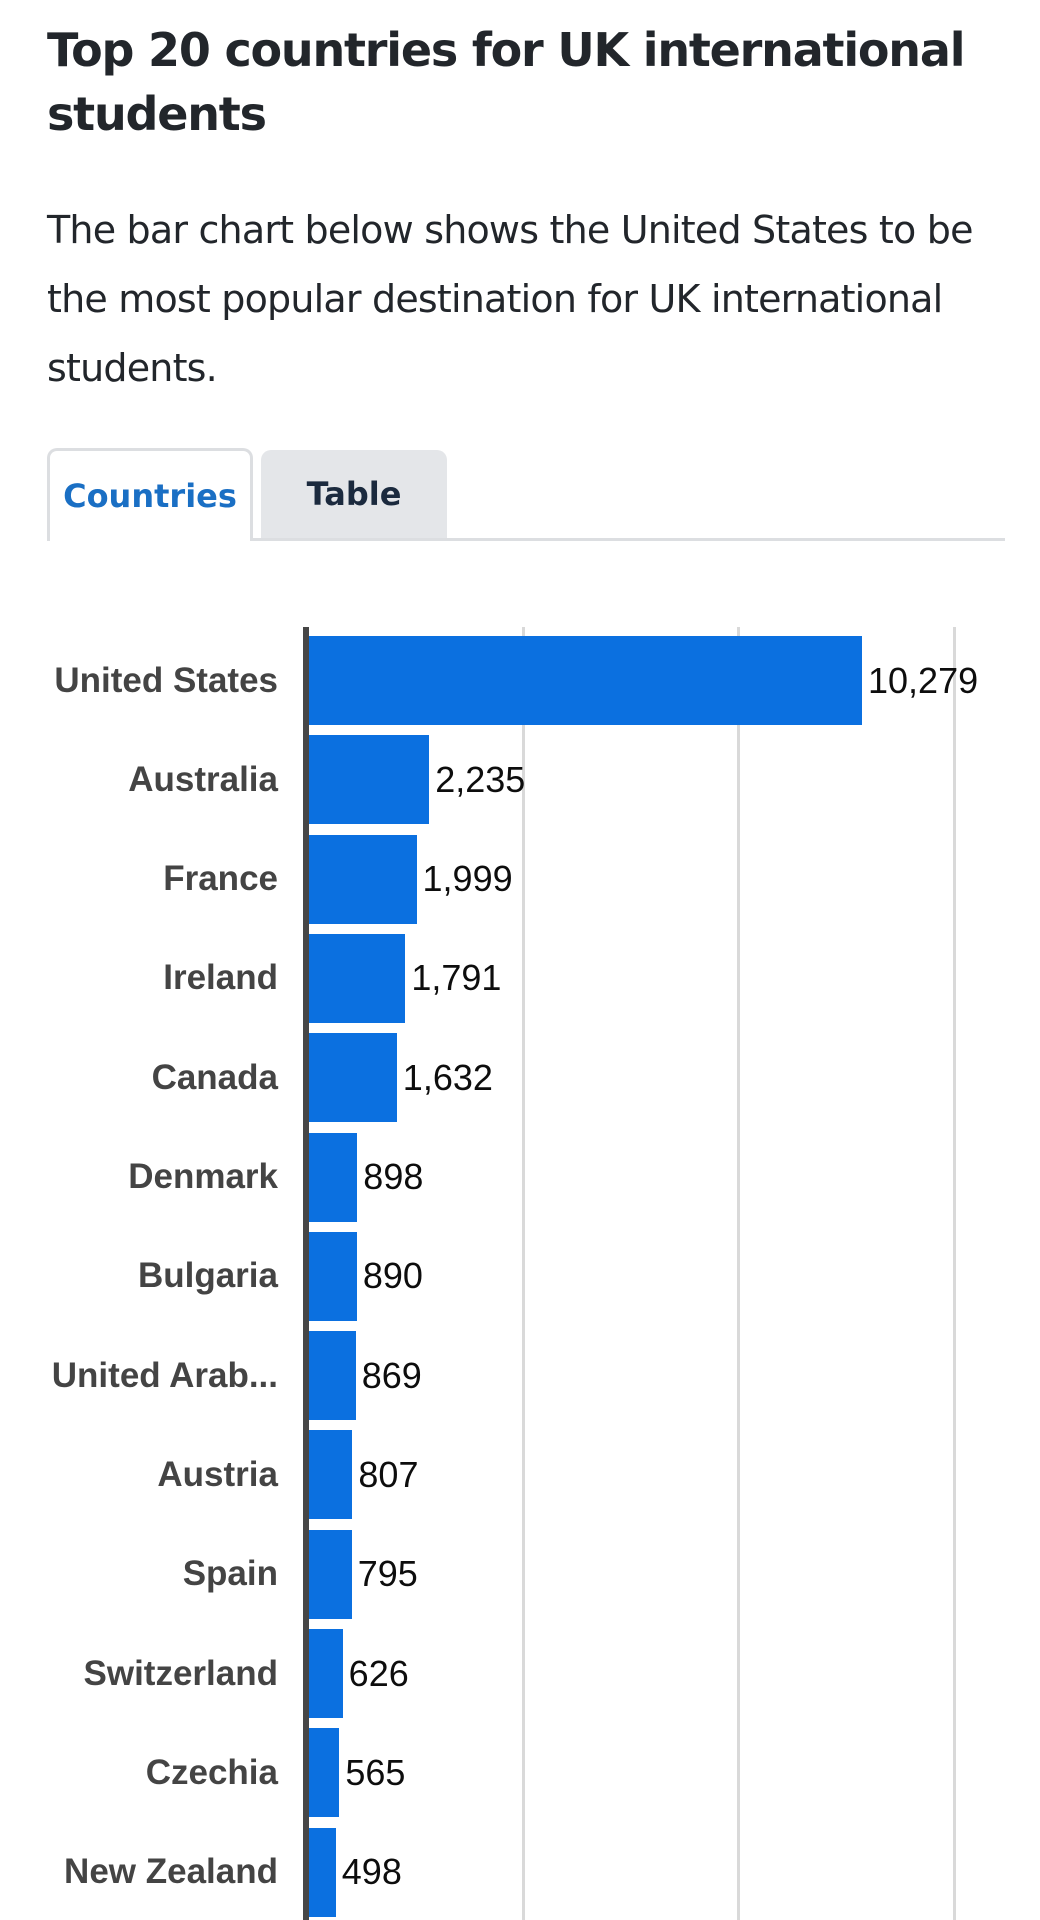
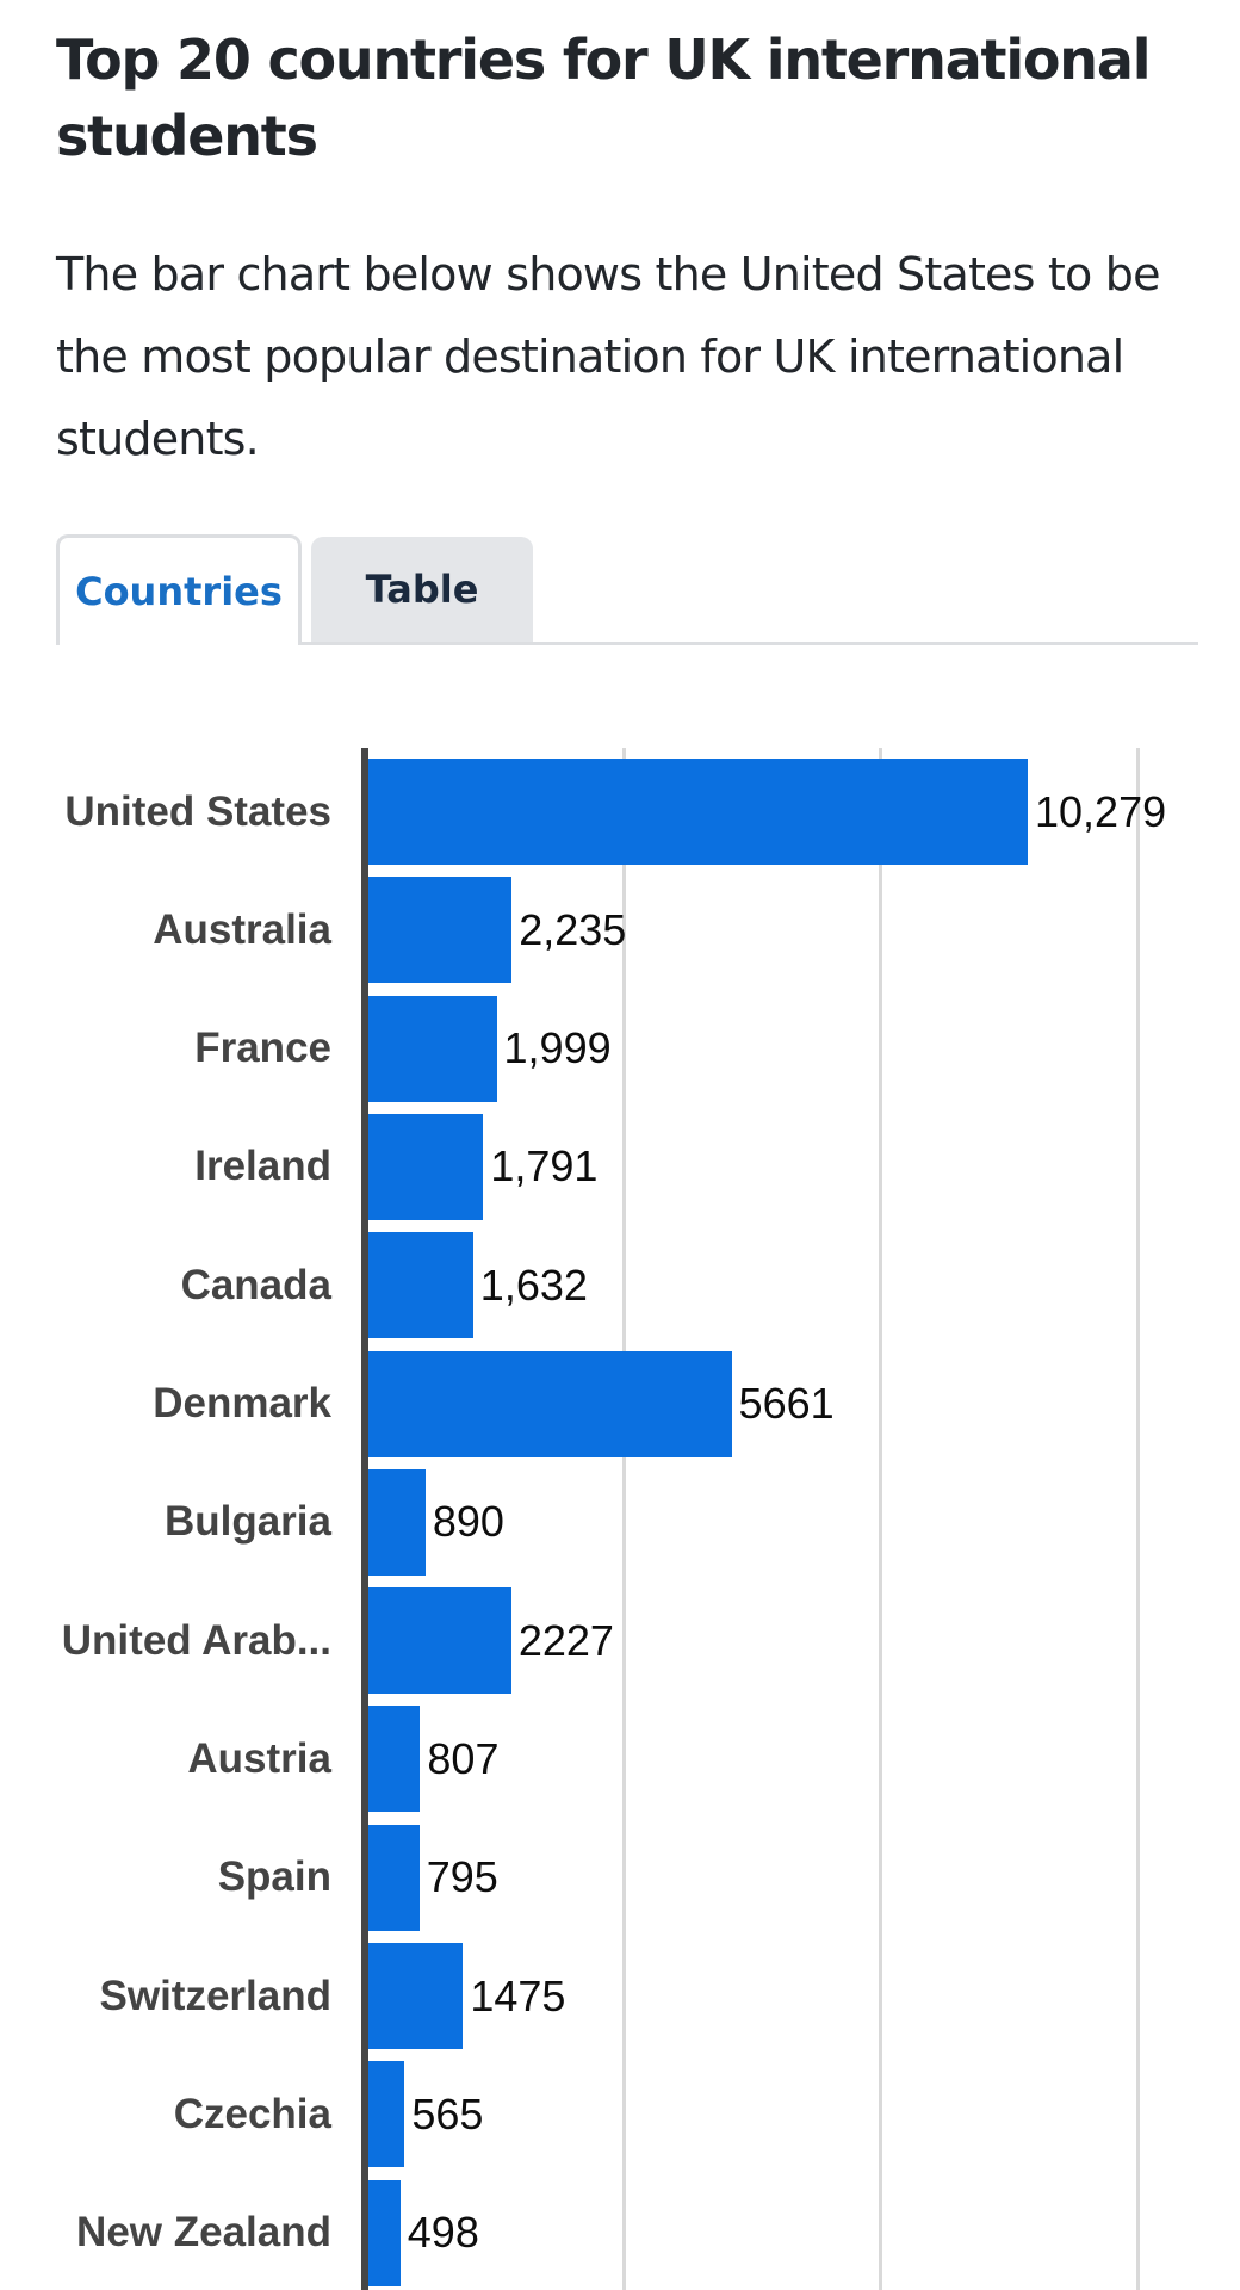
Denmark: 898 -> 5661
United Arab...: 869 -> 2227
Switzerland: 626 -> 1475
